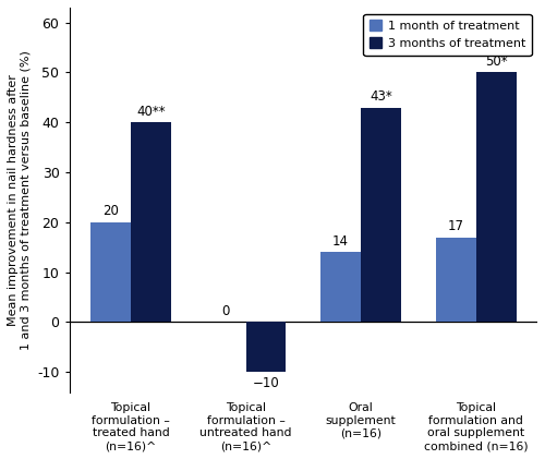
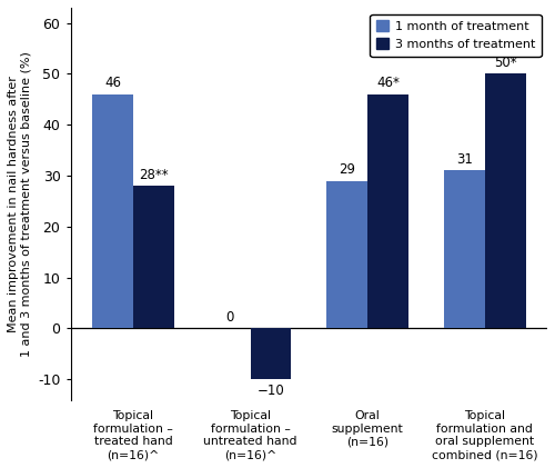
1 month of treatment/Topical formulation – treated hand (n=16)^: 20 -> 46
3 months of treatment/Topical formulation – treated hand (n=16)^: 40** -> 28**
1 month of treatment/Oral supplement (n=16): 14 -> 29
3 months of treatment/Oral supplement (n=16): 43* -> 46*
1 month of treatment/Topical formulation and oral supplement combined (n=16): 17 -> 31
